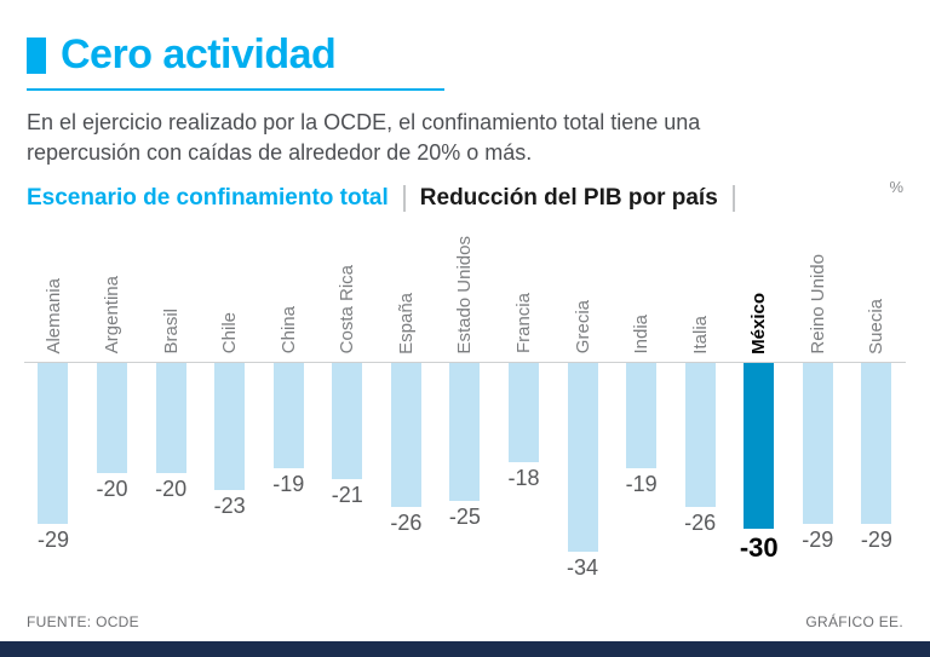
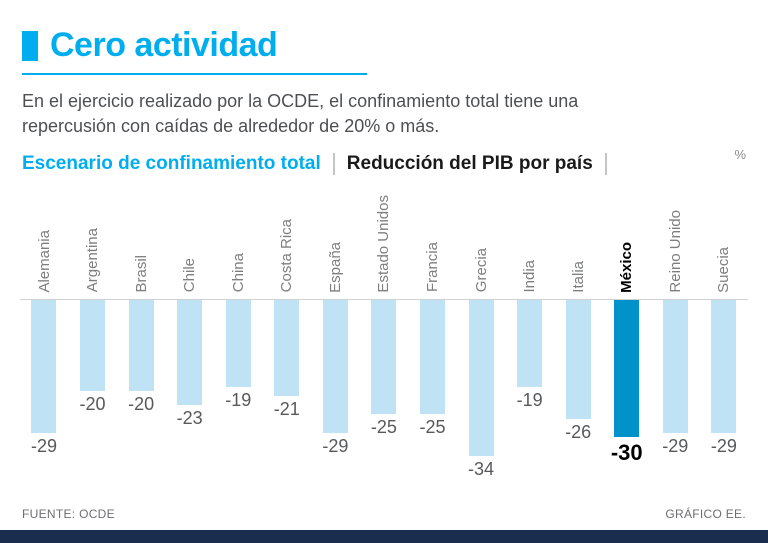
España: -26 -> -29
Francia: -18 -> -25
